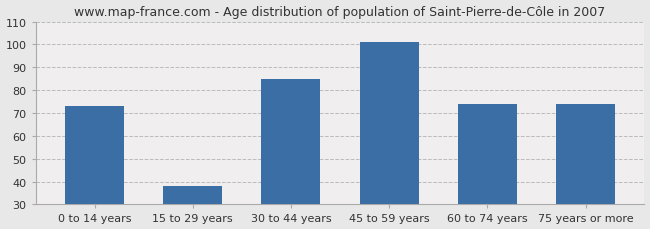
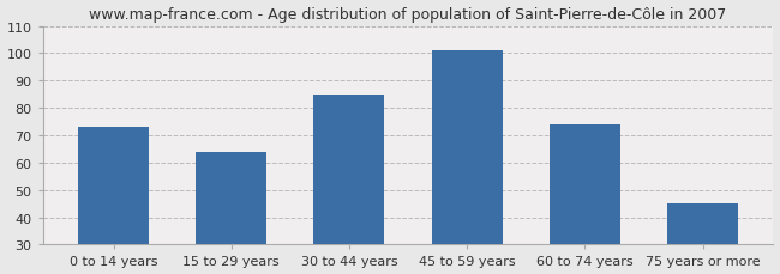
15 to 29 years: 38 -> 64
75 years or more: 74 -> 45
